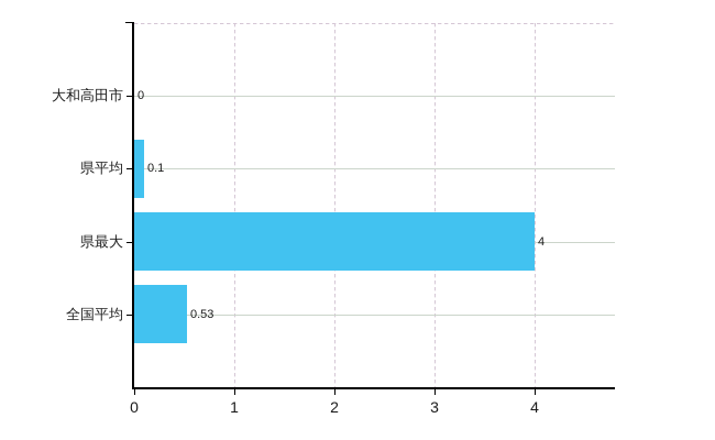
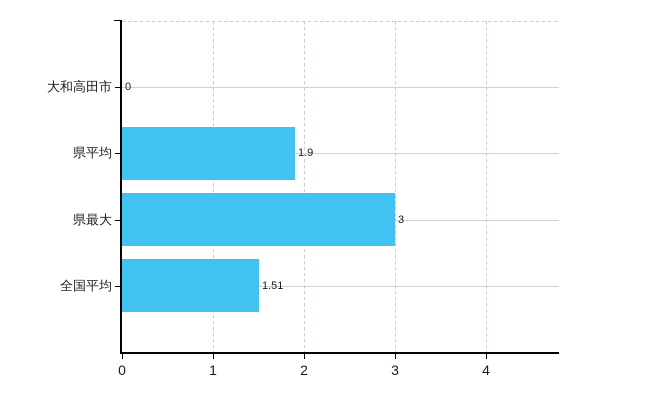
県平均: 0.1 -> 1.9
県最大: 4 -> 3
全国平均: 0.53 -> 1.51
